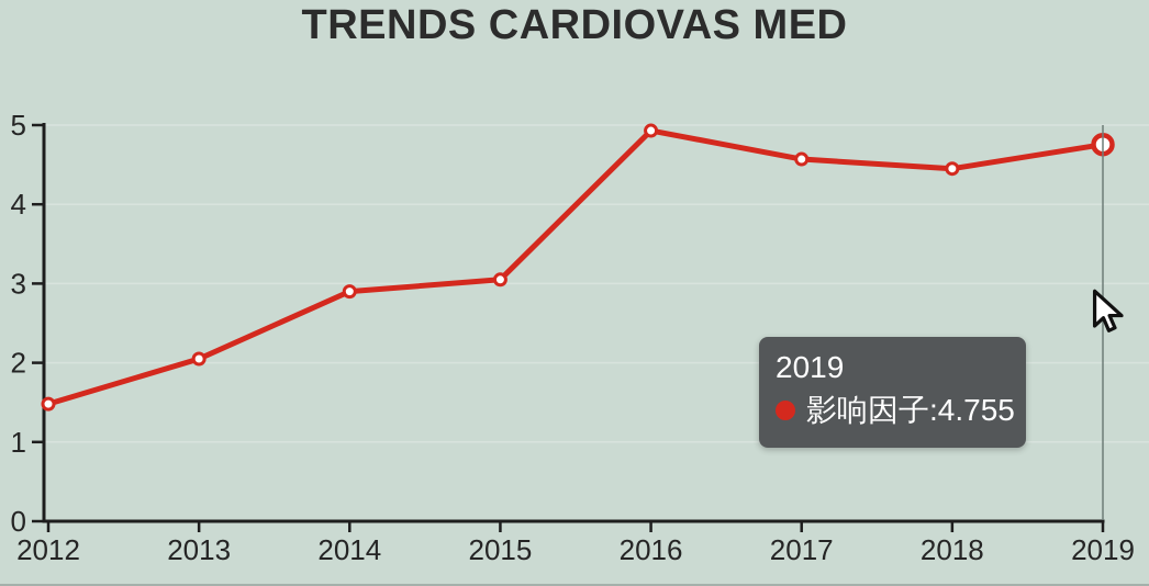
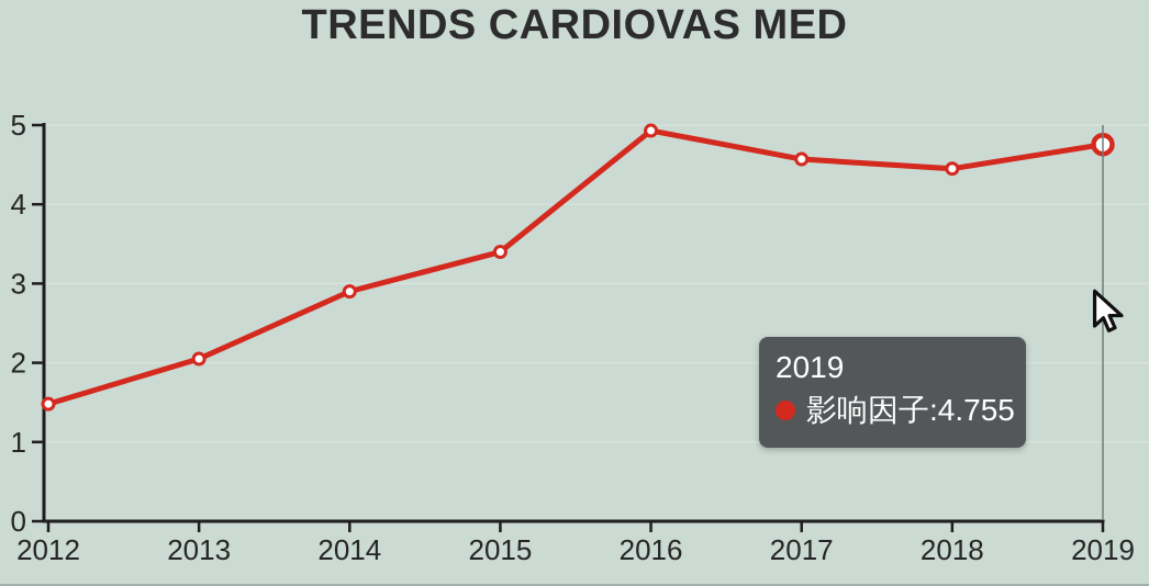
2015: 3.0 -> 3.4
